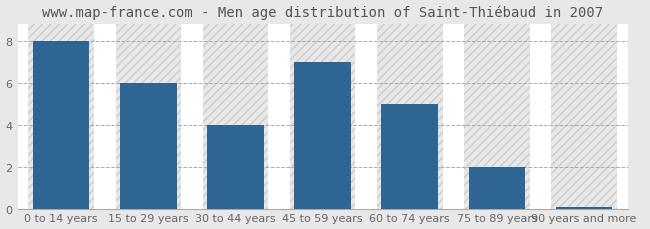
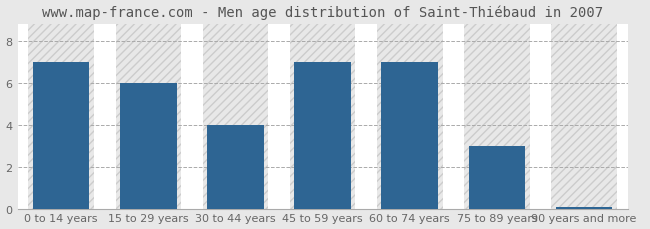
0 to 14 years: 8.00 -> 7.00
60 to 74 years: 5.00 -> 7.00
75 to 89 years: 2.00 -> 3.00
